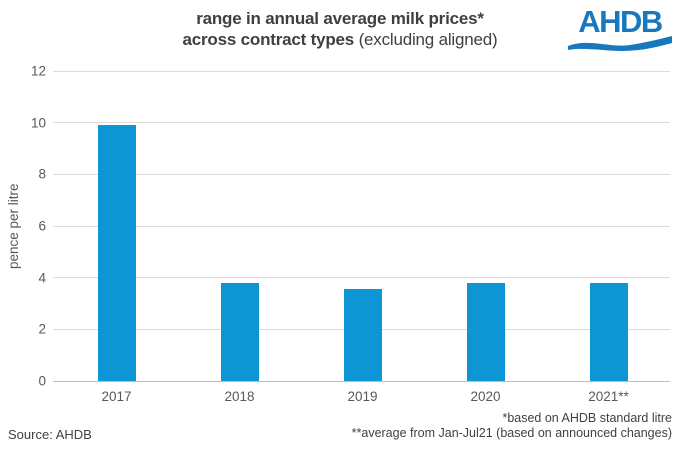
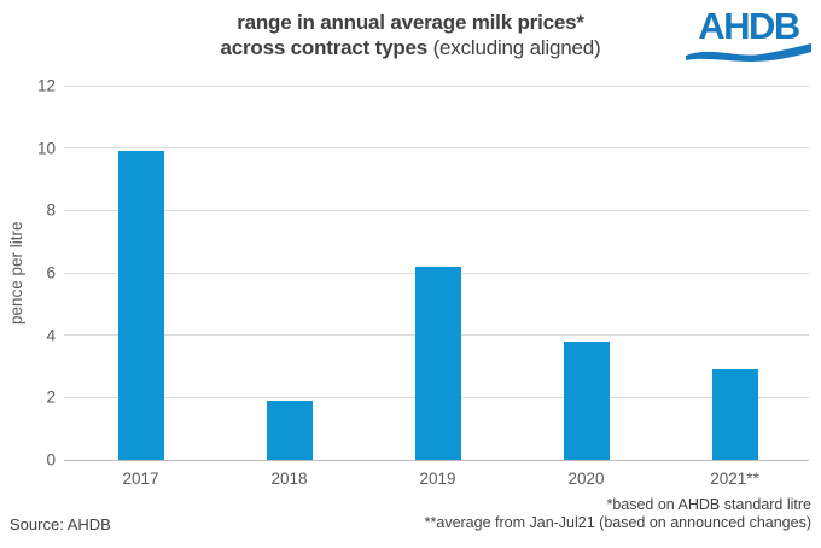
2018: 3.8 -> 1.9
2019: 3.5 -> 6.2
2021**: 3.8 -> 2.9
